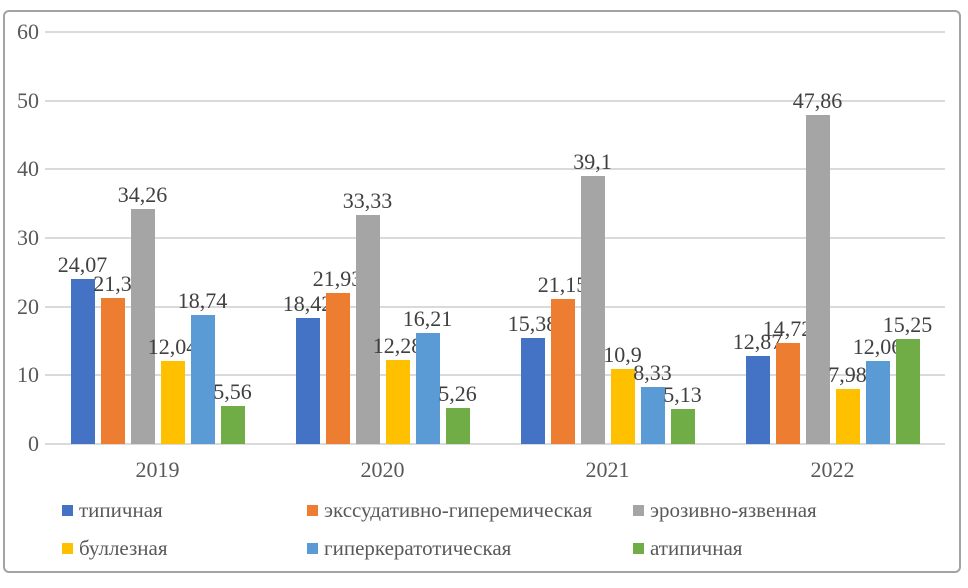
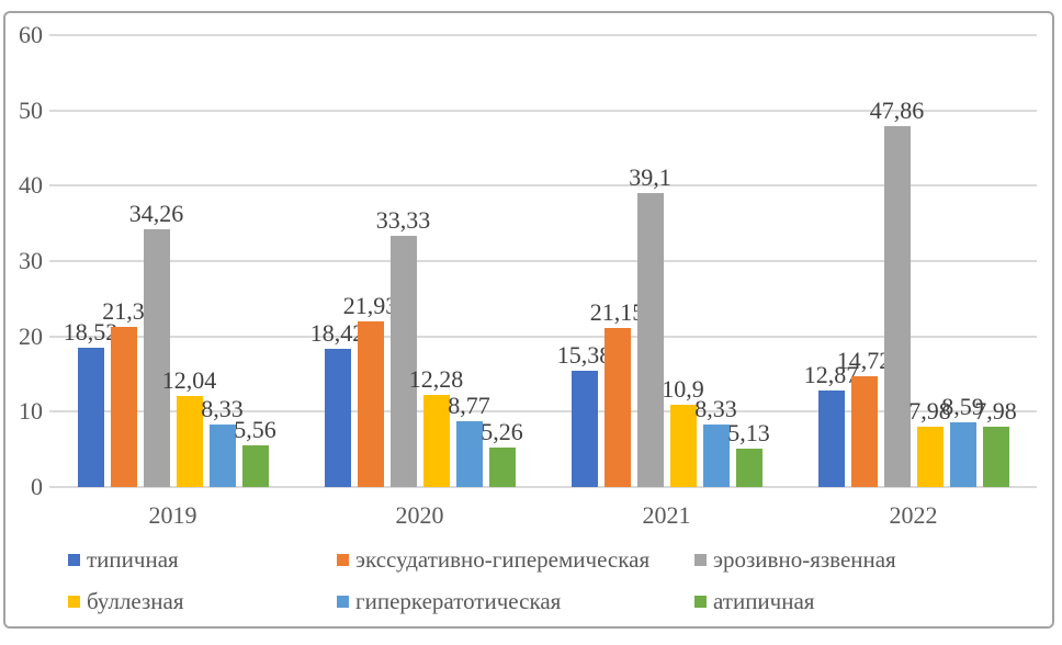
типичная/2019: 24,07 -> 18,52
гиперкератотическая/2019: 18,74 -> 8,33
гиперкератотическая/2020: 16,21 -> 8,77
гиперкератотическая/2022: 12,06 -> 8,59
атипичная/2022: 15,25 -> 7,98
